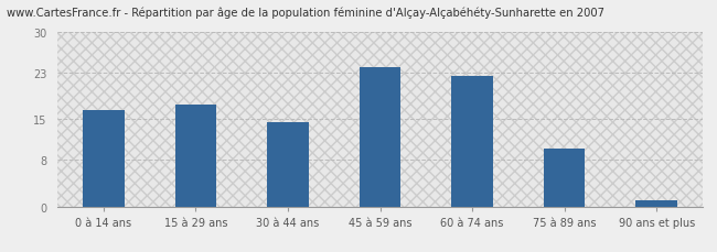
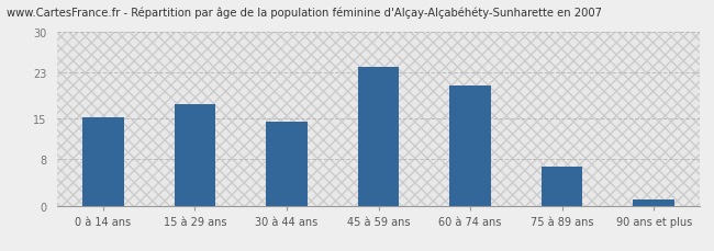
0 à 14 ans: 16.5 -> 15.2
60 à 74 ans: 22.5 -> 20.8
75 à 89 ans: 10.0 -> 6.8
